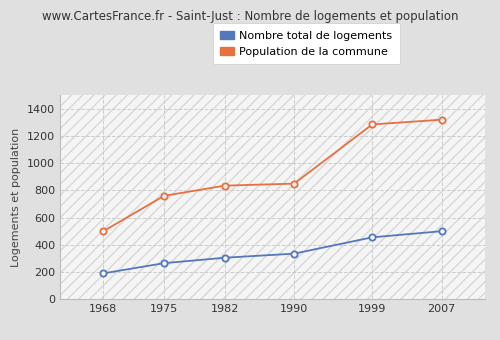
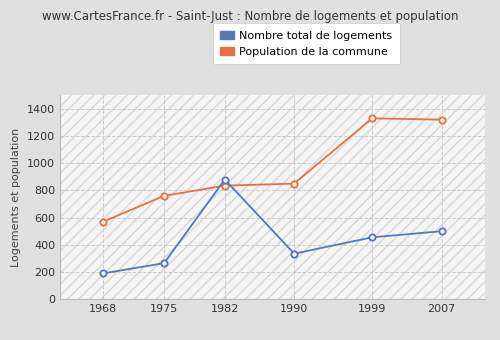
Population de la commune/1968: 500 -> 570
Nombre total de logements/1982: 300 -> 880
Population de la commune/1999: 1280 -> 1330
